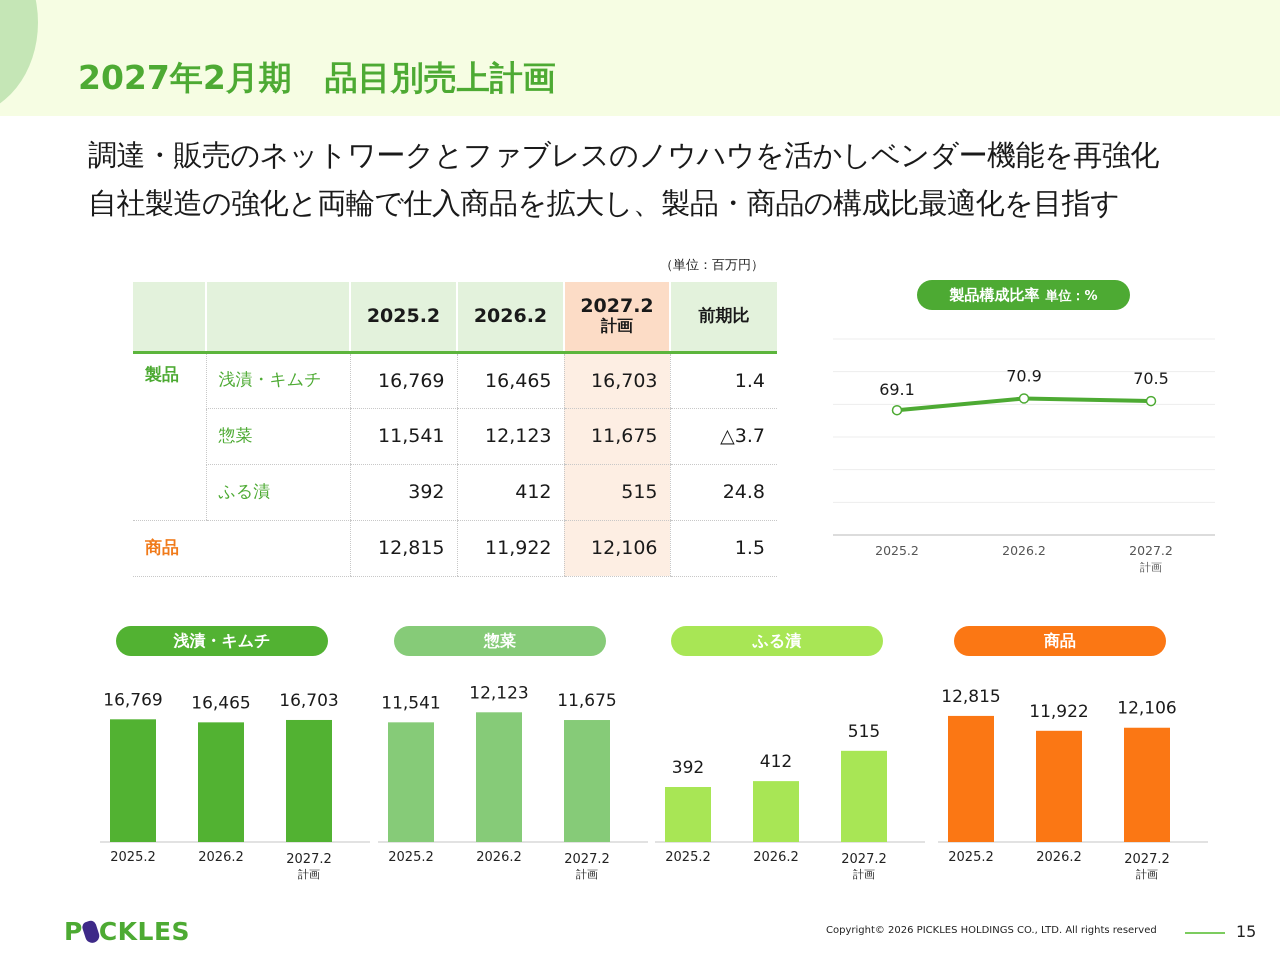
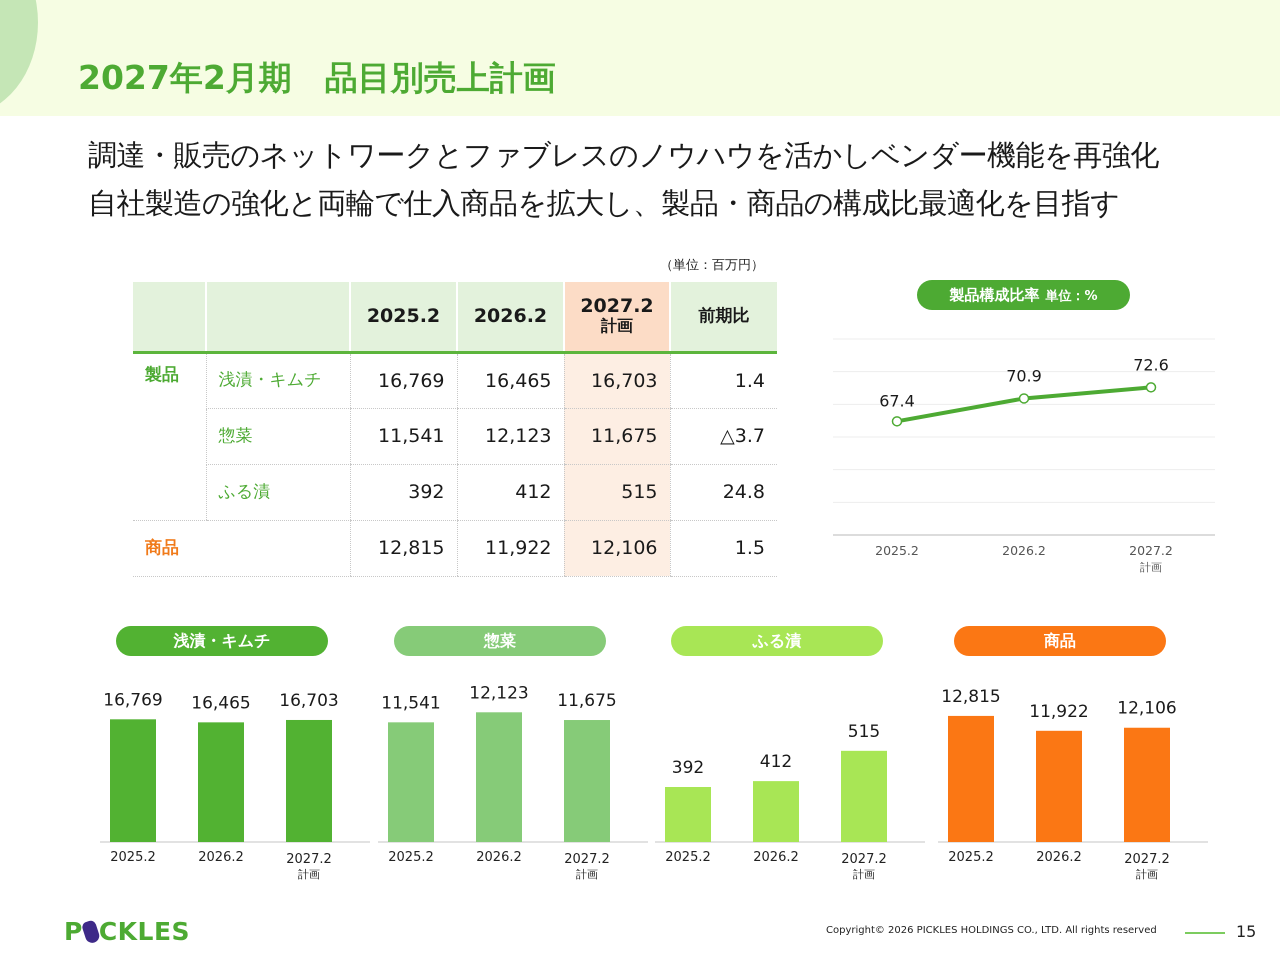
製品構成比率/2025.2: 69.1 -> 67.4
製品構成比率/2027.2: 70.5 -> 72.6
